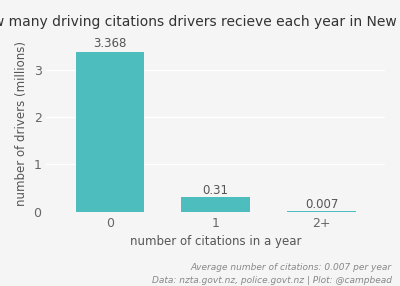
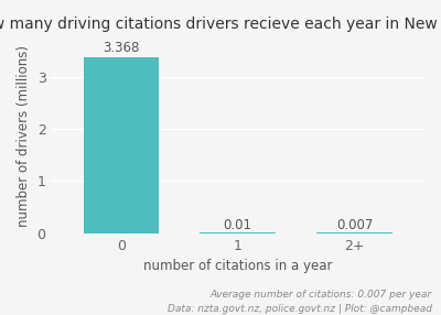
1: 0.31 -> 0.01
